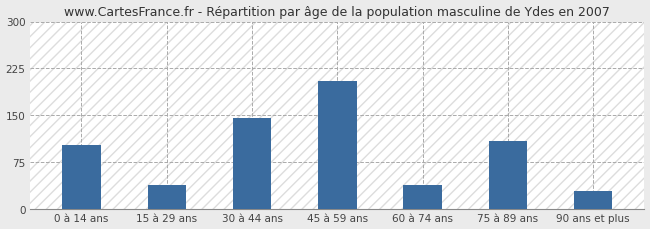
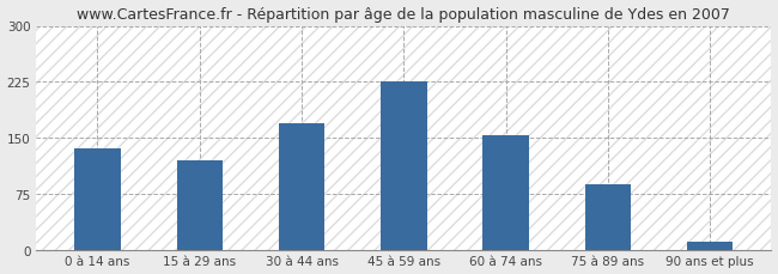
0 à 14 ans: 102 -> 135
15 à 29 ans: 38 -> 120
30 à 44 ans: 146 -> 170
45 à 59 ans: 204 -> 225
60 à 74 ans: 38 -> 153
75 à 89 ans: 108 -> 88
90 ans et plus: 28 -> 10
